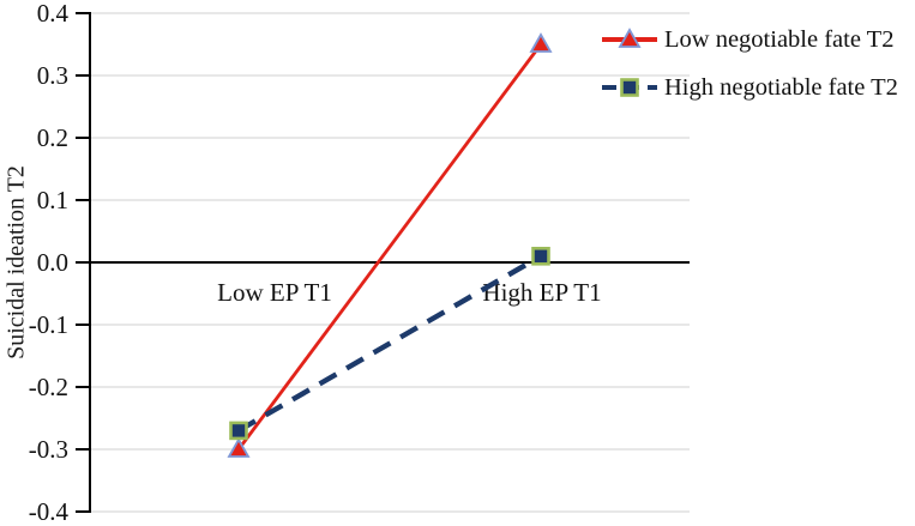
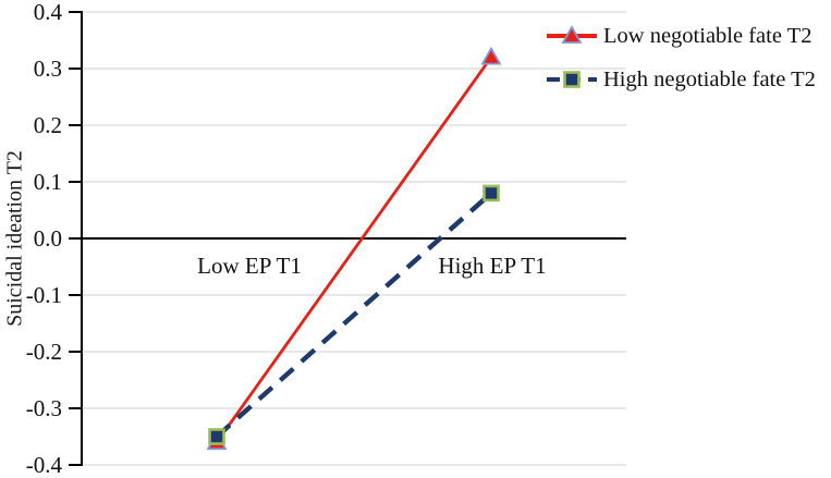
Low negotiable fate T2/Low EP T1: -0.30 -> -0.36
High negotiable fate T2/Low EP T1: -0.27 -> -0.35
Low negotiable fate T2/High EP T1: 0.35 -> 0.32
High negotiable fate T2/High EP T1: 0.01 -> 0.08
